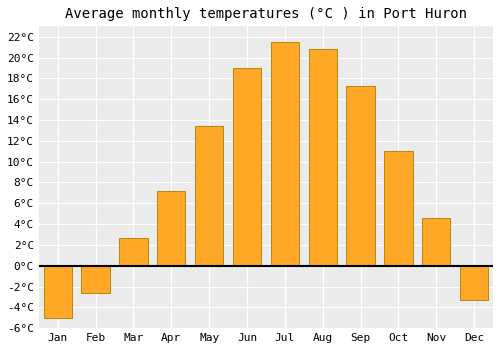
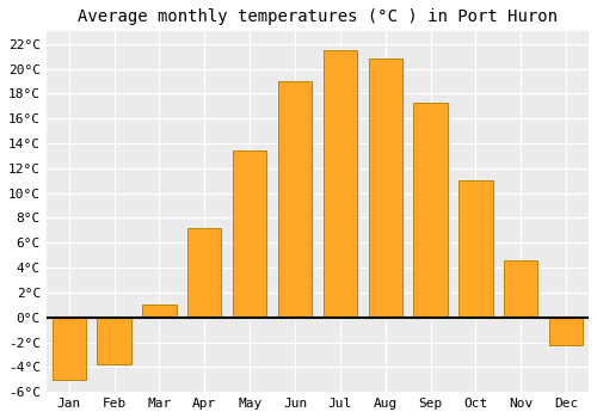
Feb: -2.6°C -> -3.8°C
Mar: 2.7°C -> 1.0°C
Dec: -3.3°C -> -2.2°C
